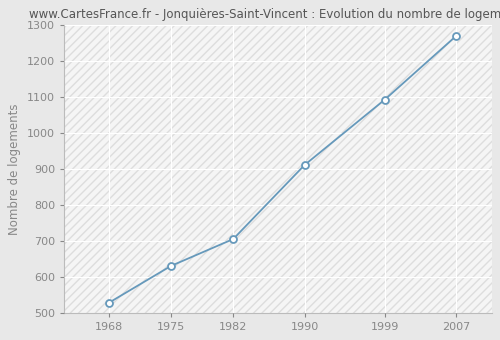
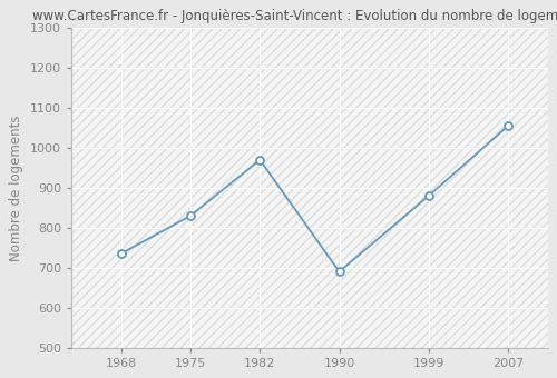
1968: 527 -> 735
1975: 630 -> 830
1982: 705 -> 970
1990: 911 -> 690
1999: 1093 -> 880
2007: 1270 -> 1055
